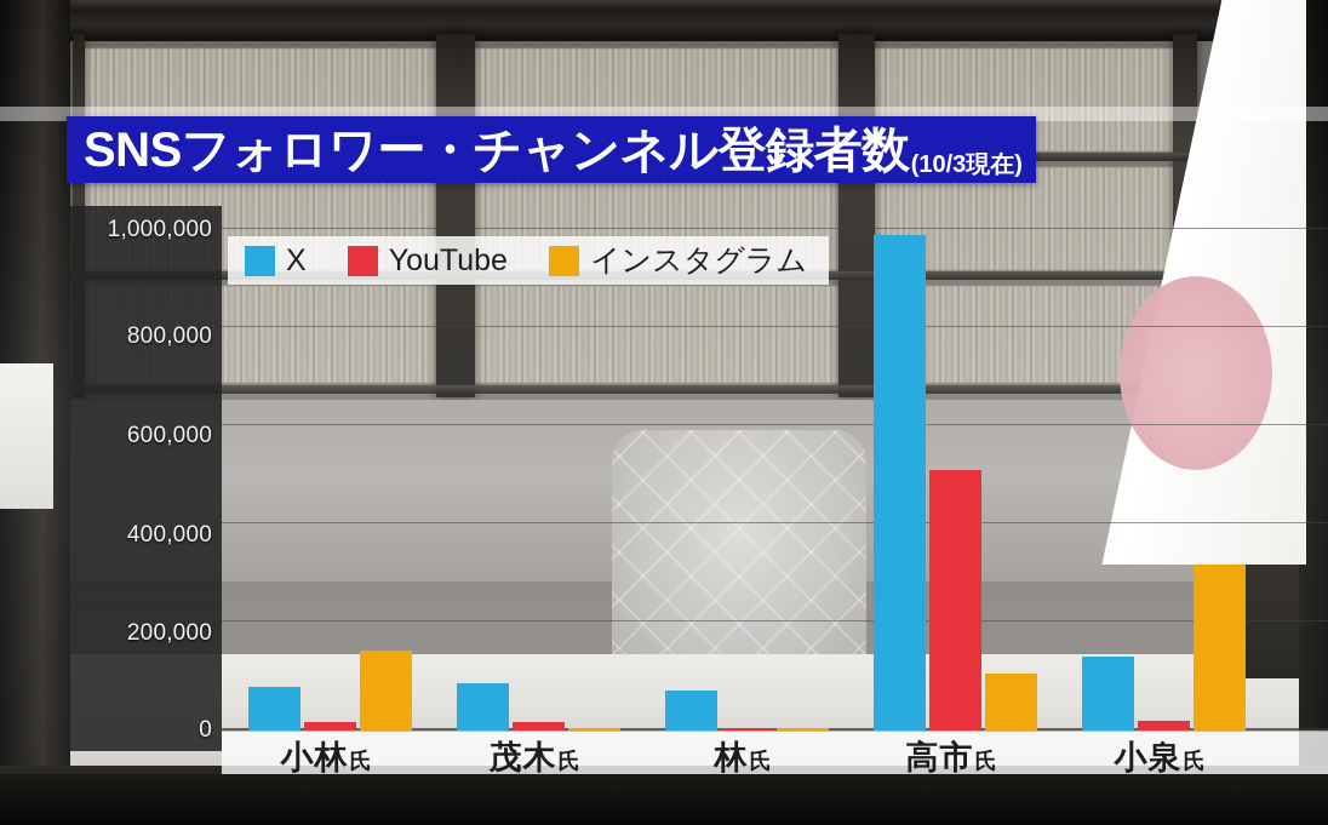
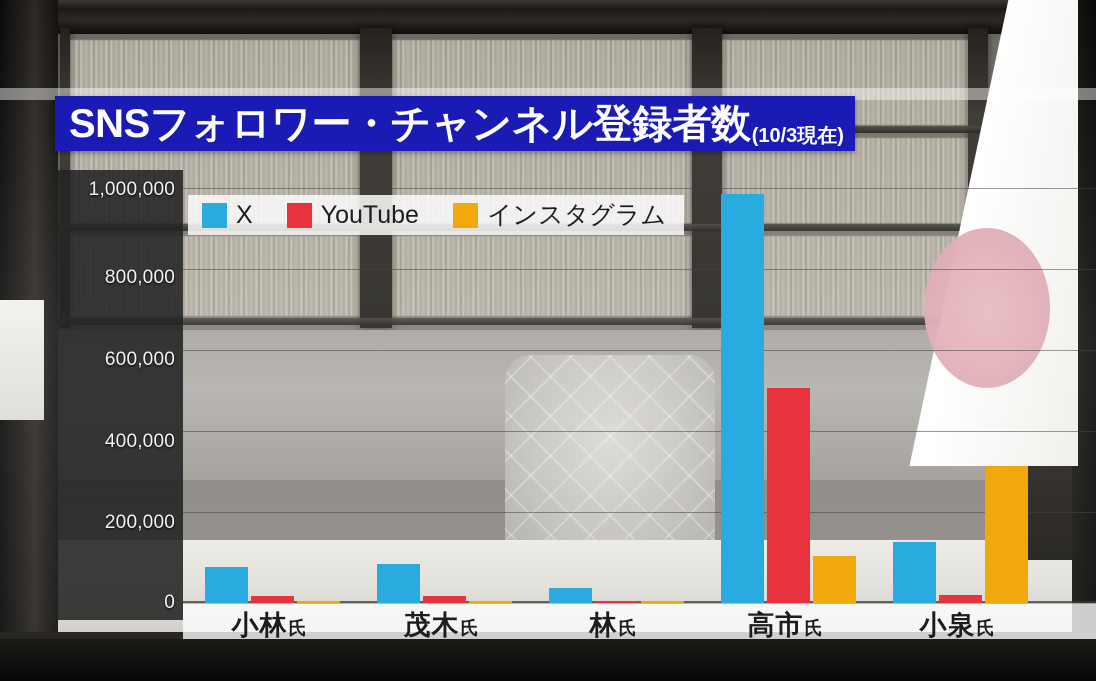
インスタグラム/小林氏: 160000 -> 10000
X/林氏: 80000 -> 40000
